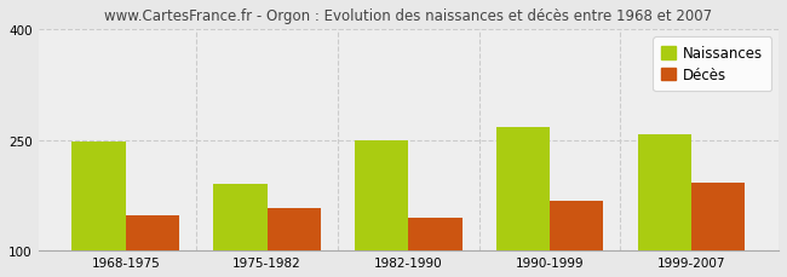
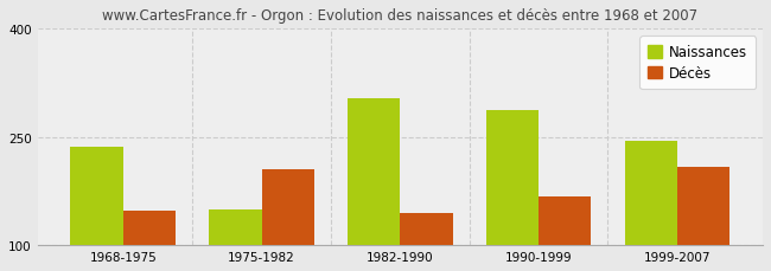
Naissances/1968-1975: 248 -> 236
Naissances/1975-1982: 190 -> 150
Décès/1975-1982: 158 -> 206
Naissances/1982-1990: 250 -> 304
Naissances/1990-1999: 268 -> 288
Naissances/1999-2007: 258 -> 244
Décès/1999-2007: 192 -> 208
